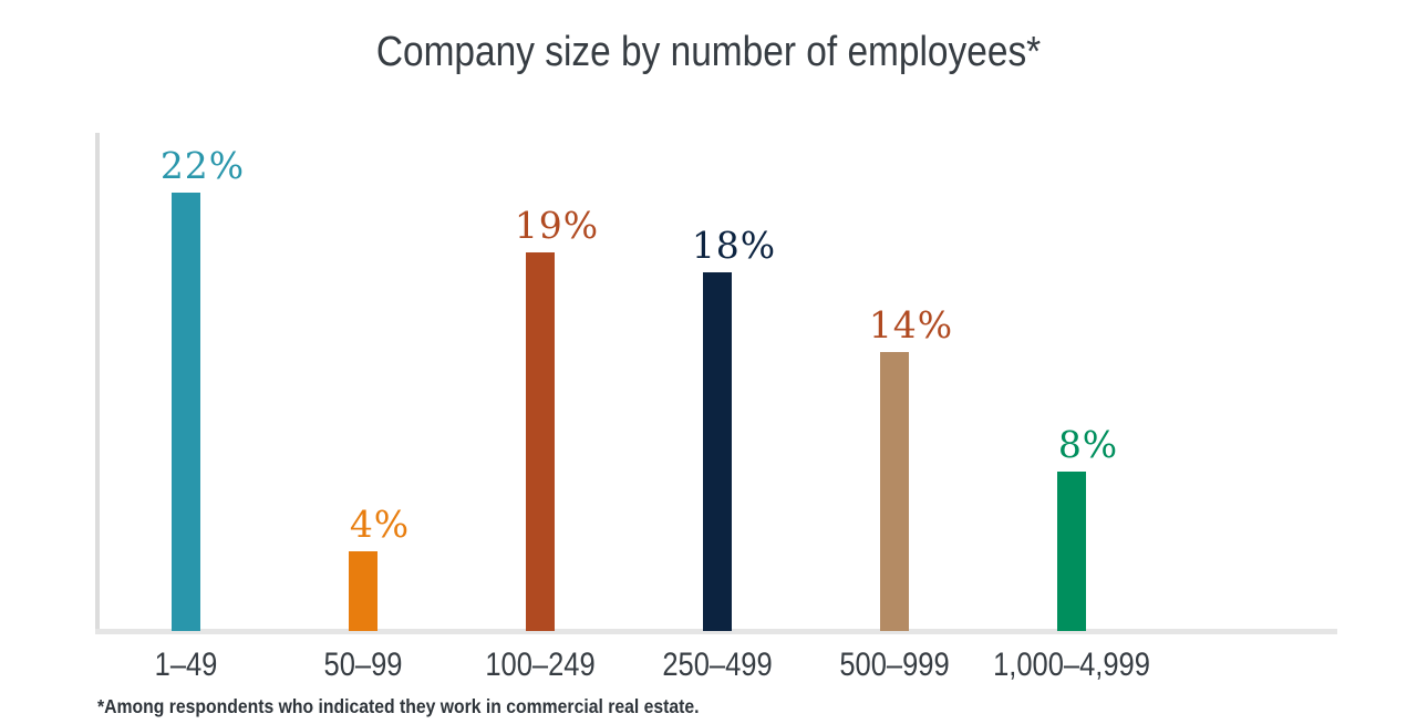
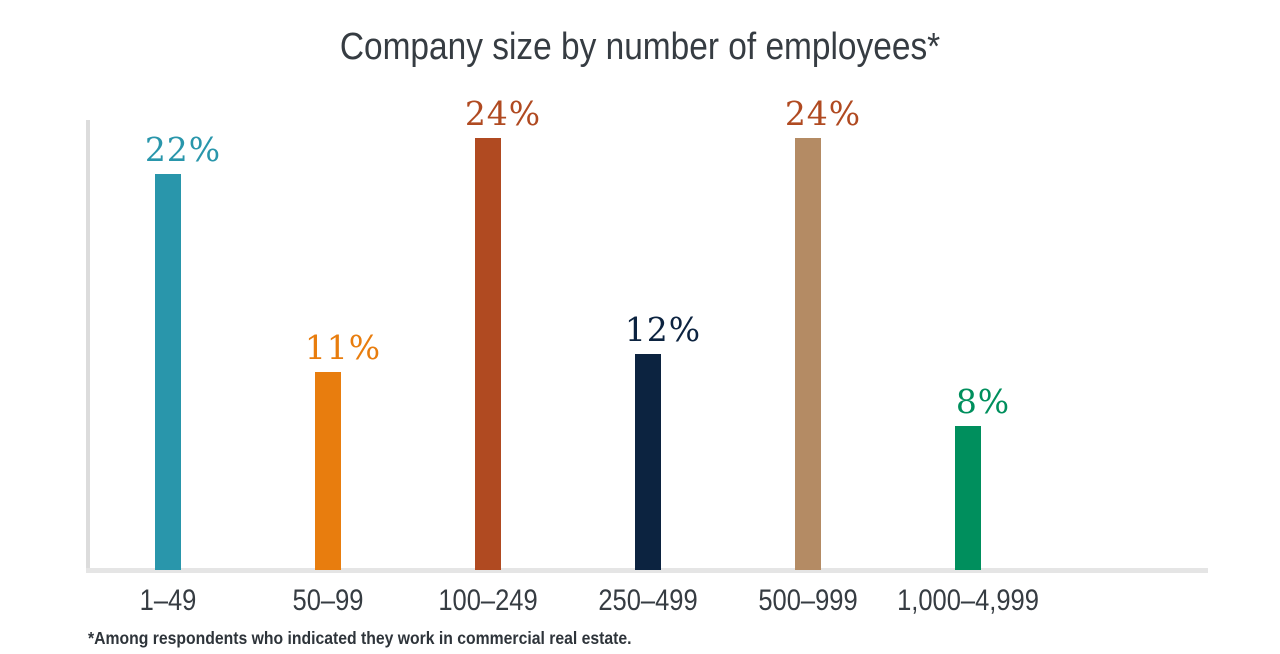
50–99: 4% -> 11%
100–249: 19% -> 24%
250–499: 18% -> 12%
500–999: 14% -> 24%
